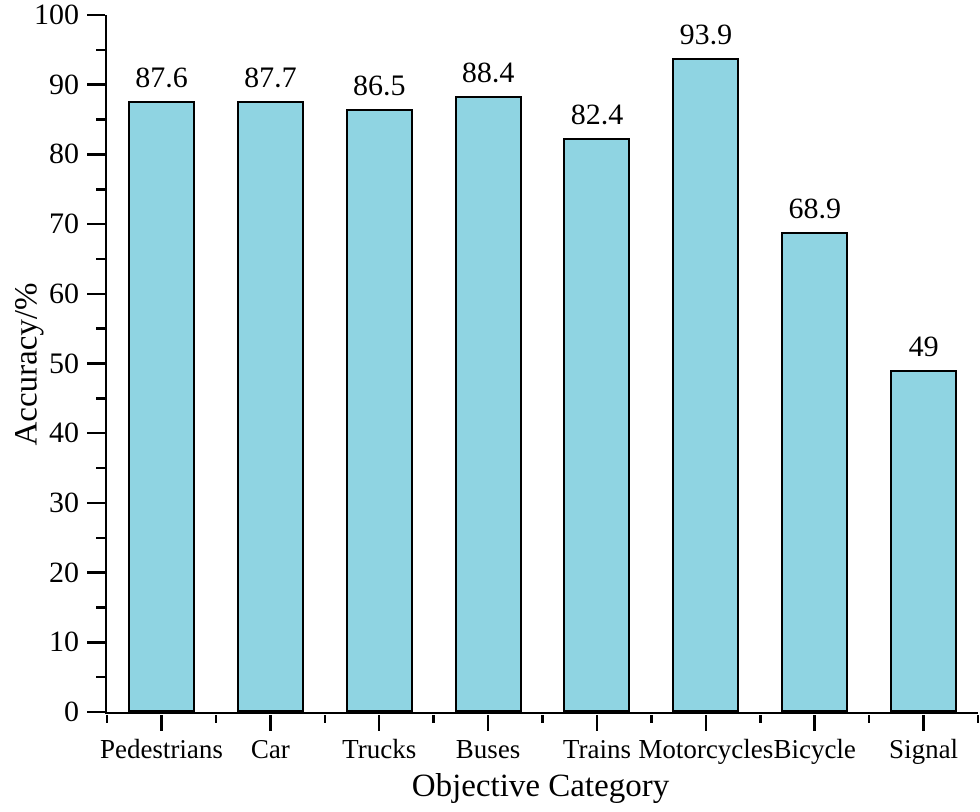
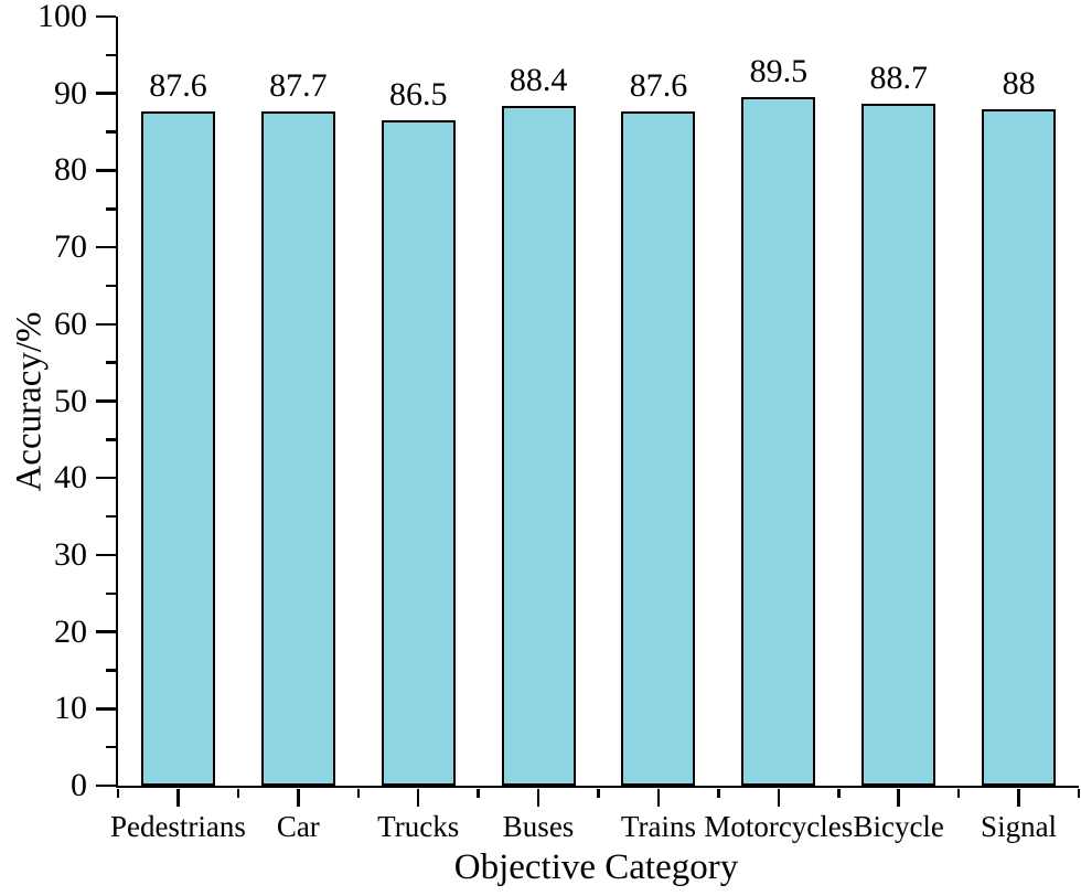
Trains: 82.4 -> 87.6
Motorcycles: 93.9 -> 89.5
Bicycle: 68.9 -> 88.7
Signal: 49 -> 88
